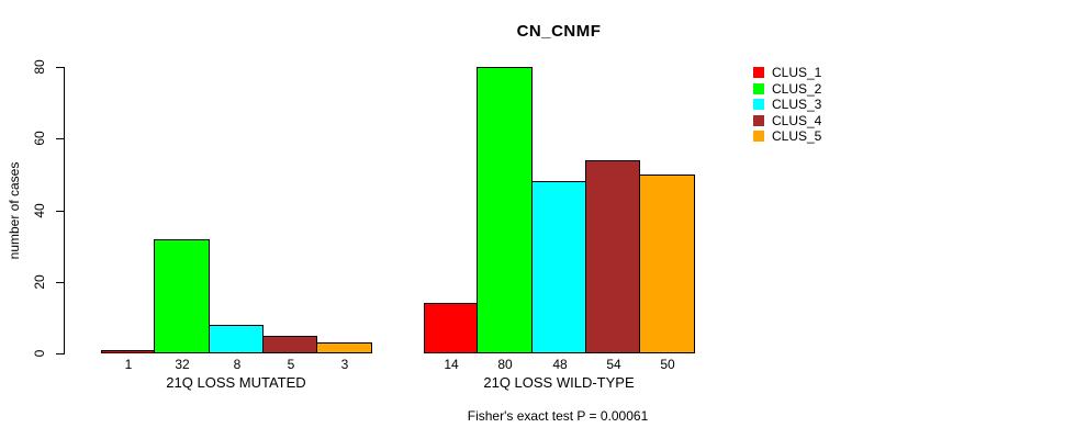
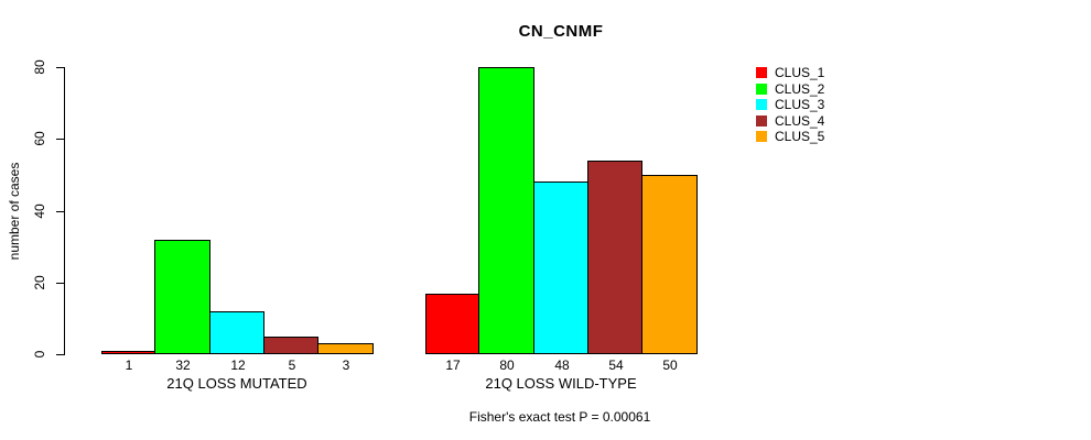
CLUS_3/21Q LOSS MUTATED: 8 -> 12
CLUS_1/21Q LOSS WILD-TYPE: 14 -> 17
